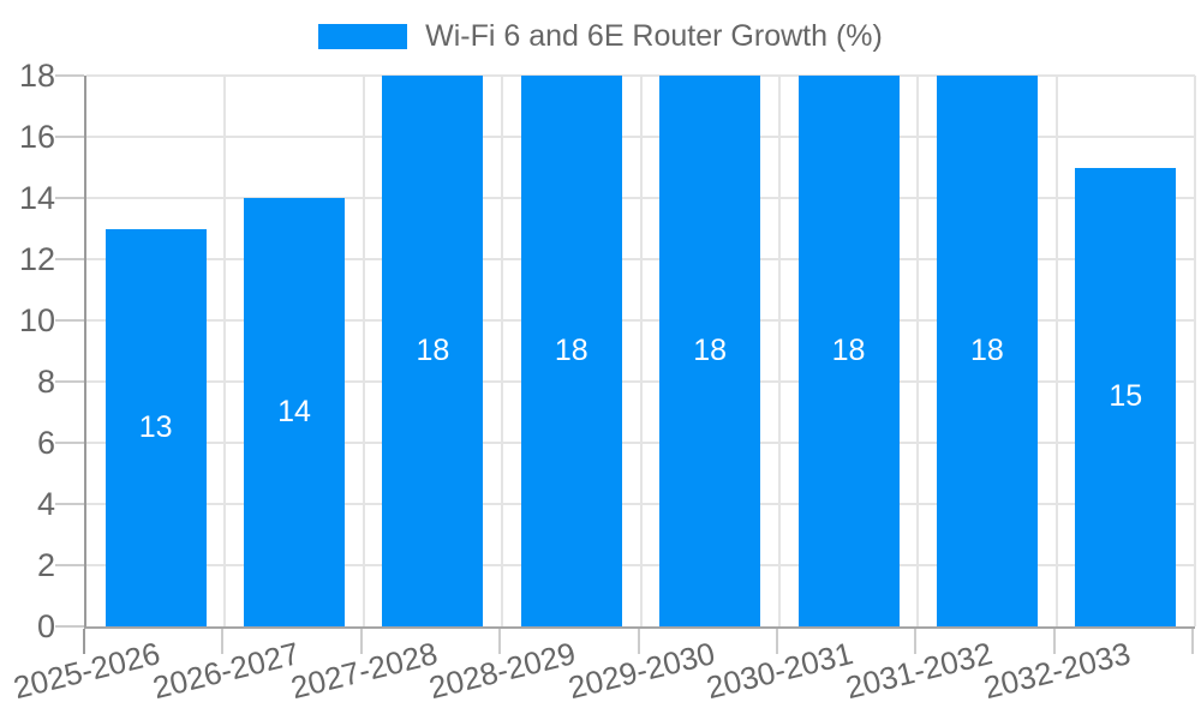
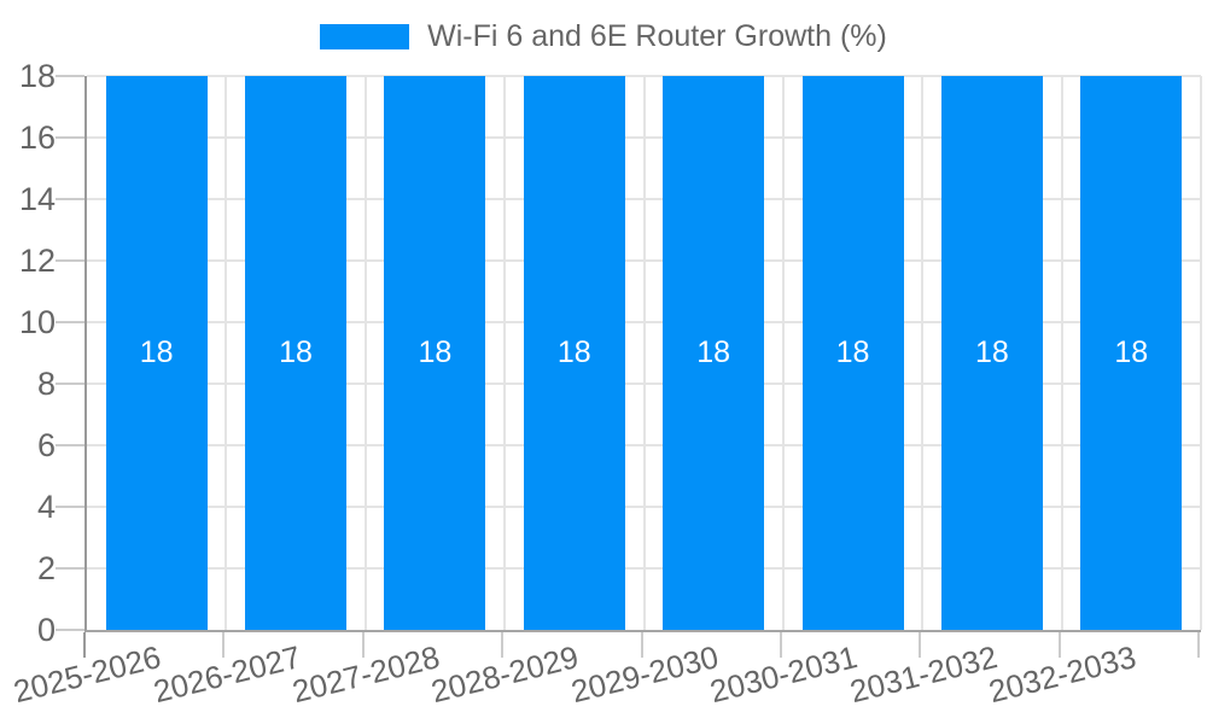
2025-2026: 13 -> 18
2026-2027: 14 -> 18
2032-2033: 15 -> 18
